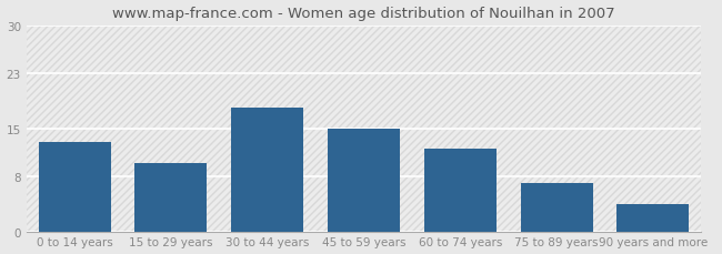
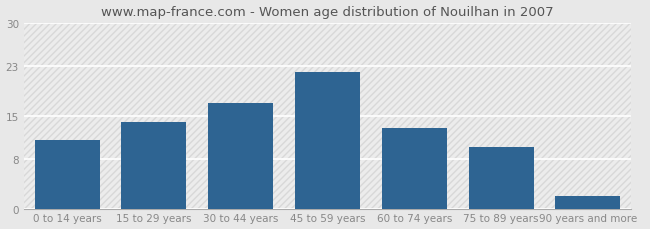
0 to 14 years: 13 -> 11
15 to 29 years: 10 -> 14
30 to 44 years: 18 -> 17
45 to 59 years: 15 -> 22
60 to 74 years: 12 -> 13
75 to 89 years: 7 -> 10
90 years and more: 4 -> 2
